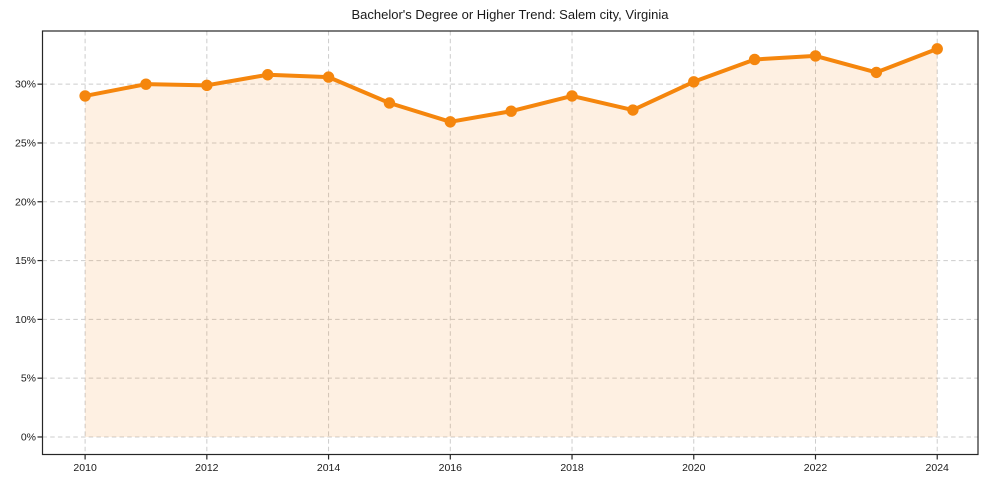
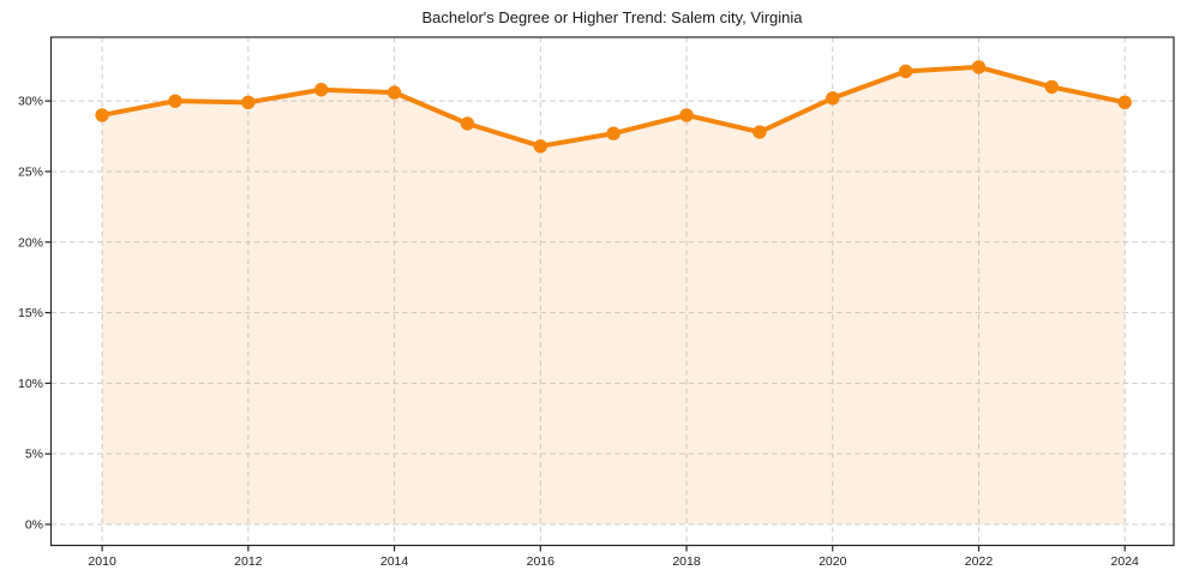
2024: 33.0% -> 29.9%
